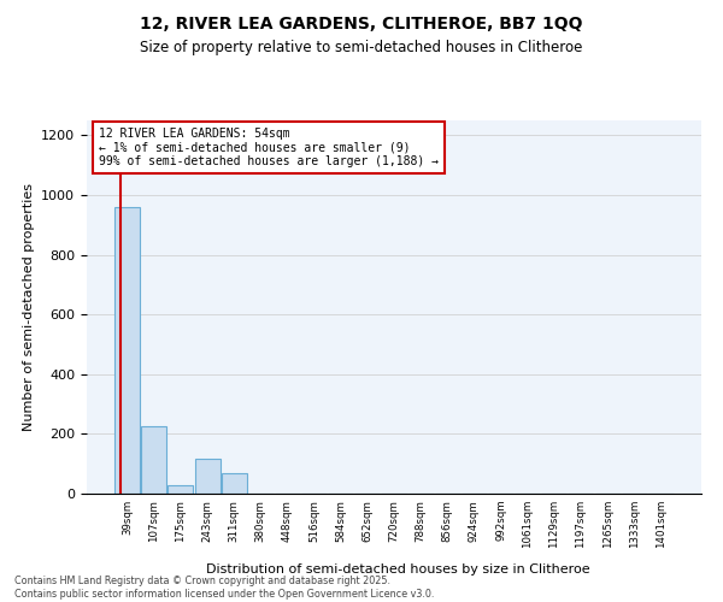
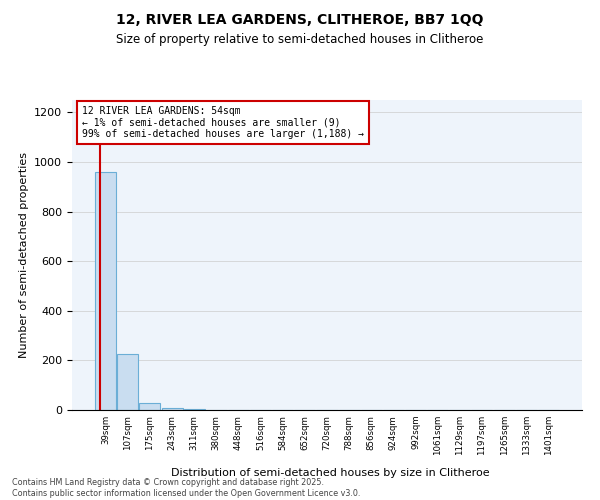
243sqm: 115 -> 10
311sqm: 70 -> 3
